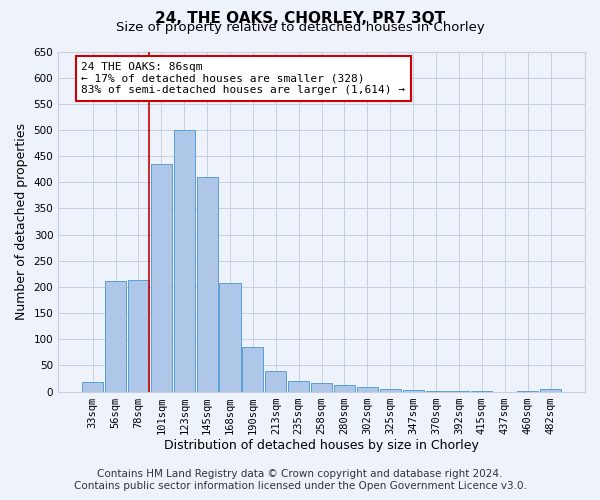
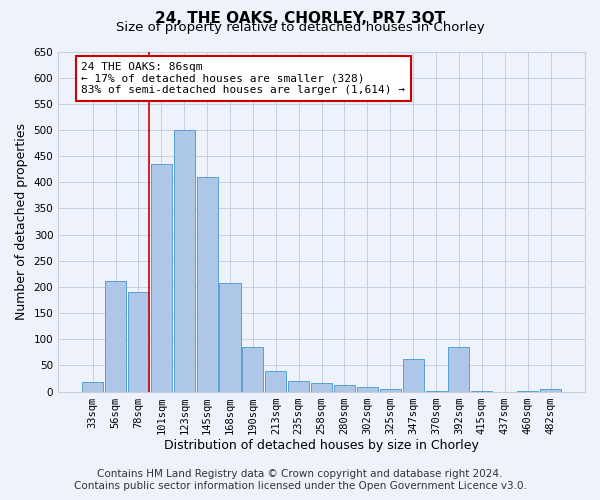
78sqm: 213 -> 190
347sqm: 3 -> 62
392sqm: 1 -> 86
